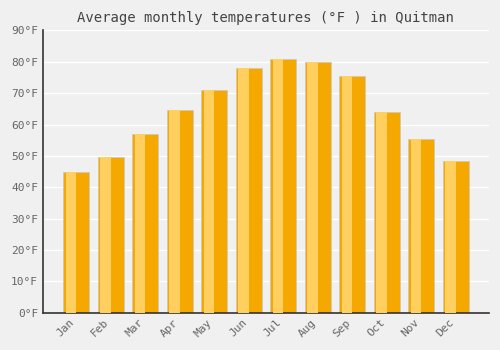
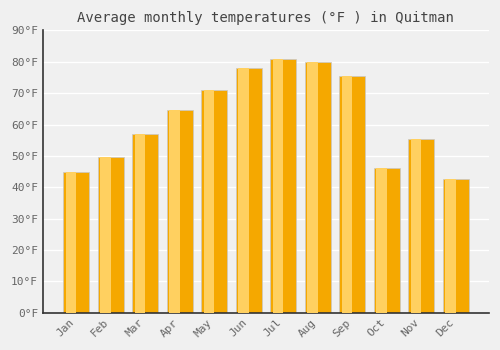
Oct: 64.0°F -> 46.0°F
Dec: 48.5°F -> 42.5°F
